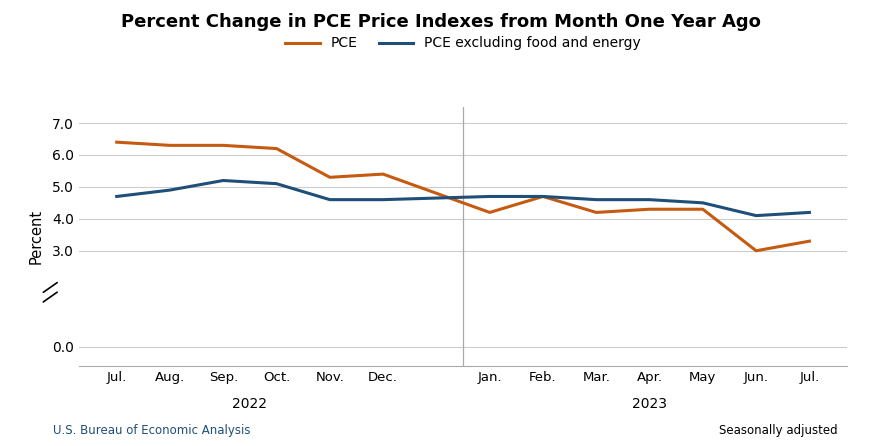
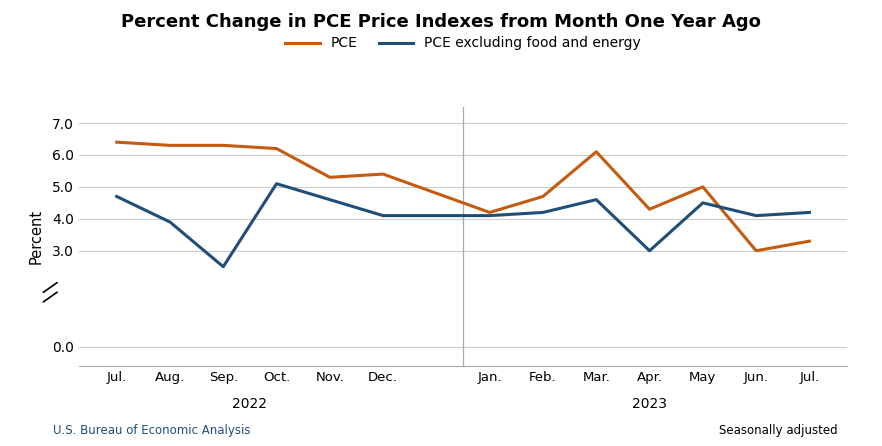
PCE excluding food and energy/Aug.: 4.9 -> 3.9
PCE excluding food and energy/Sep.: 5.2 -> 2.5
PCE excluding food and energy/Dec.: 4.6 -> 4.1
PCE excluding food and energy/Jan.: 4.7 -> 4.1
PCE excluding food and energy/Feb.: 4.7 -> 4.2
PCE/Mar.: 4.2 -> 6.1
PCE excluding food and energy/Apr.: 4.6 -> 3.0
PCE/May: 4.3 -> 5.0
